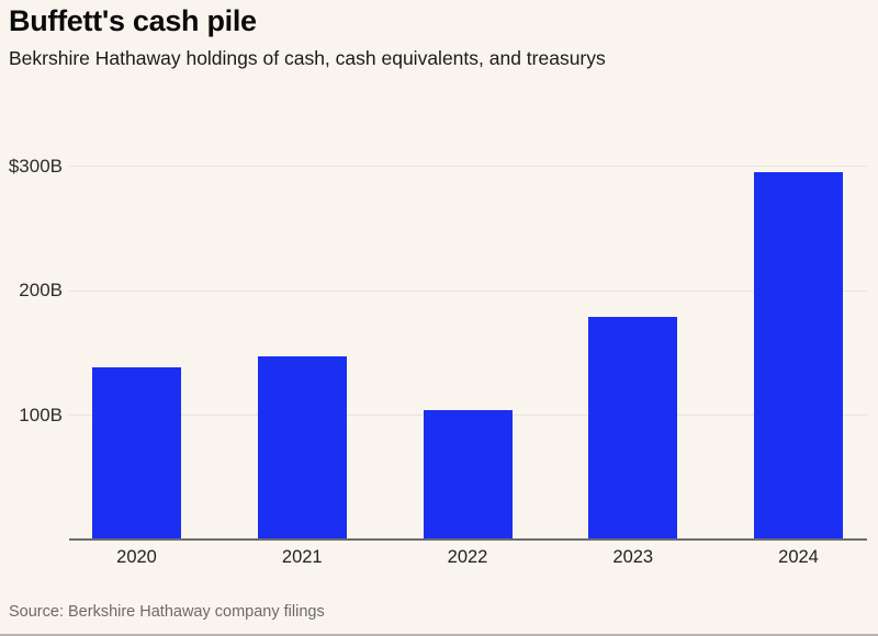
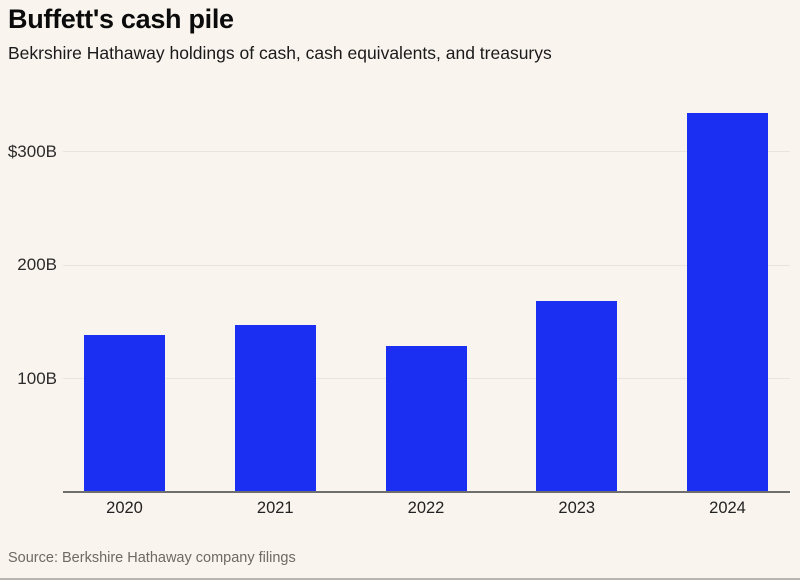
2022: $104B -> $129B
2023: $179B -> $168B
2024: $295B -> $334B
